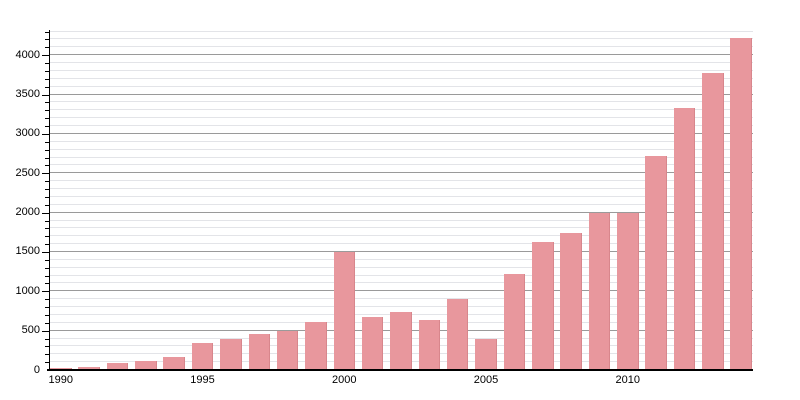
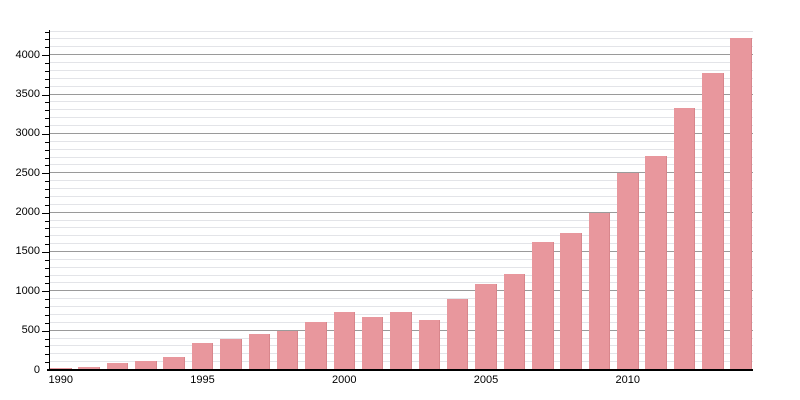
2000: 1500 -> 700
2005: 400 -> 1100
2010: 2000 -> 2500
